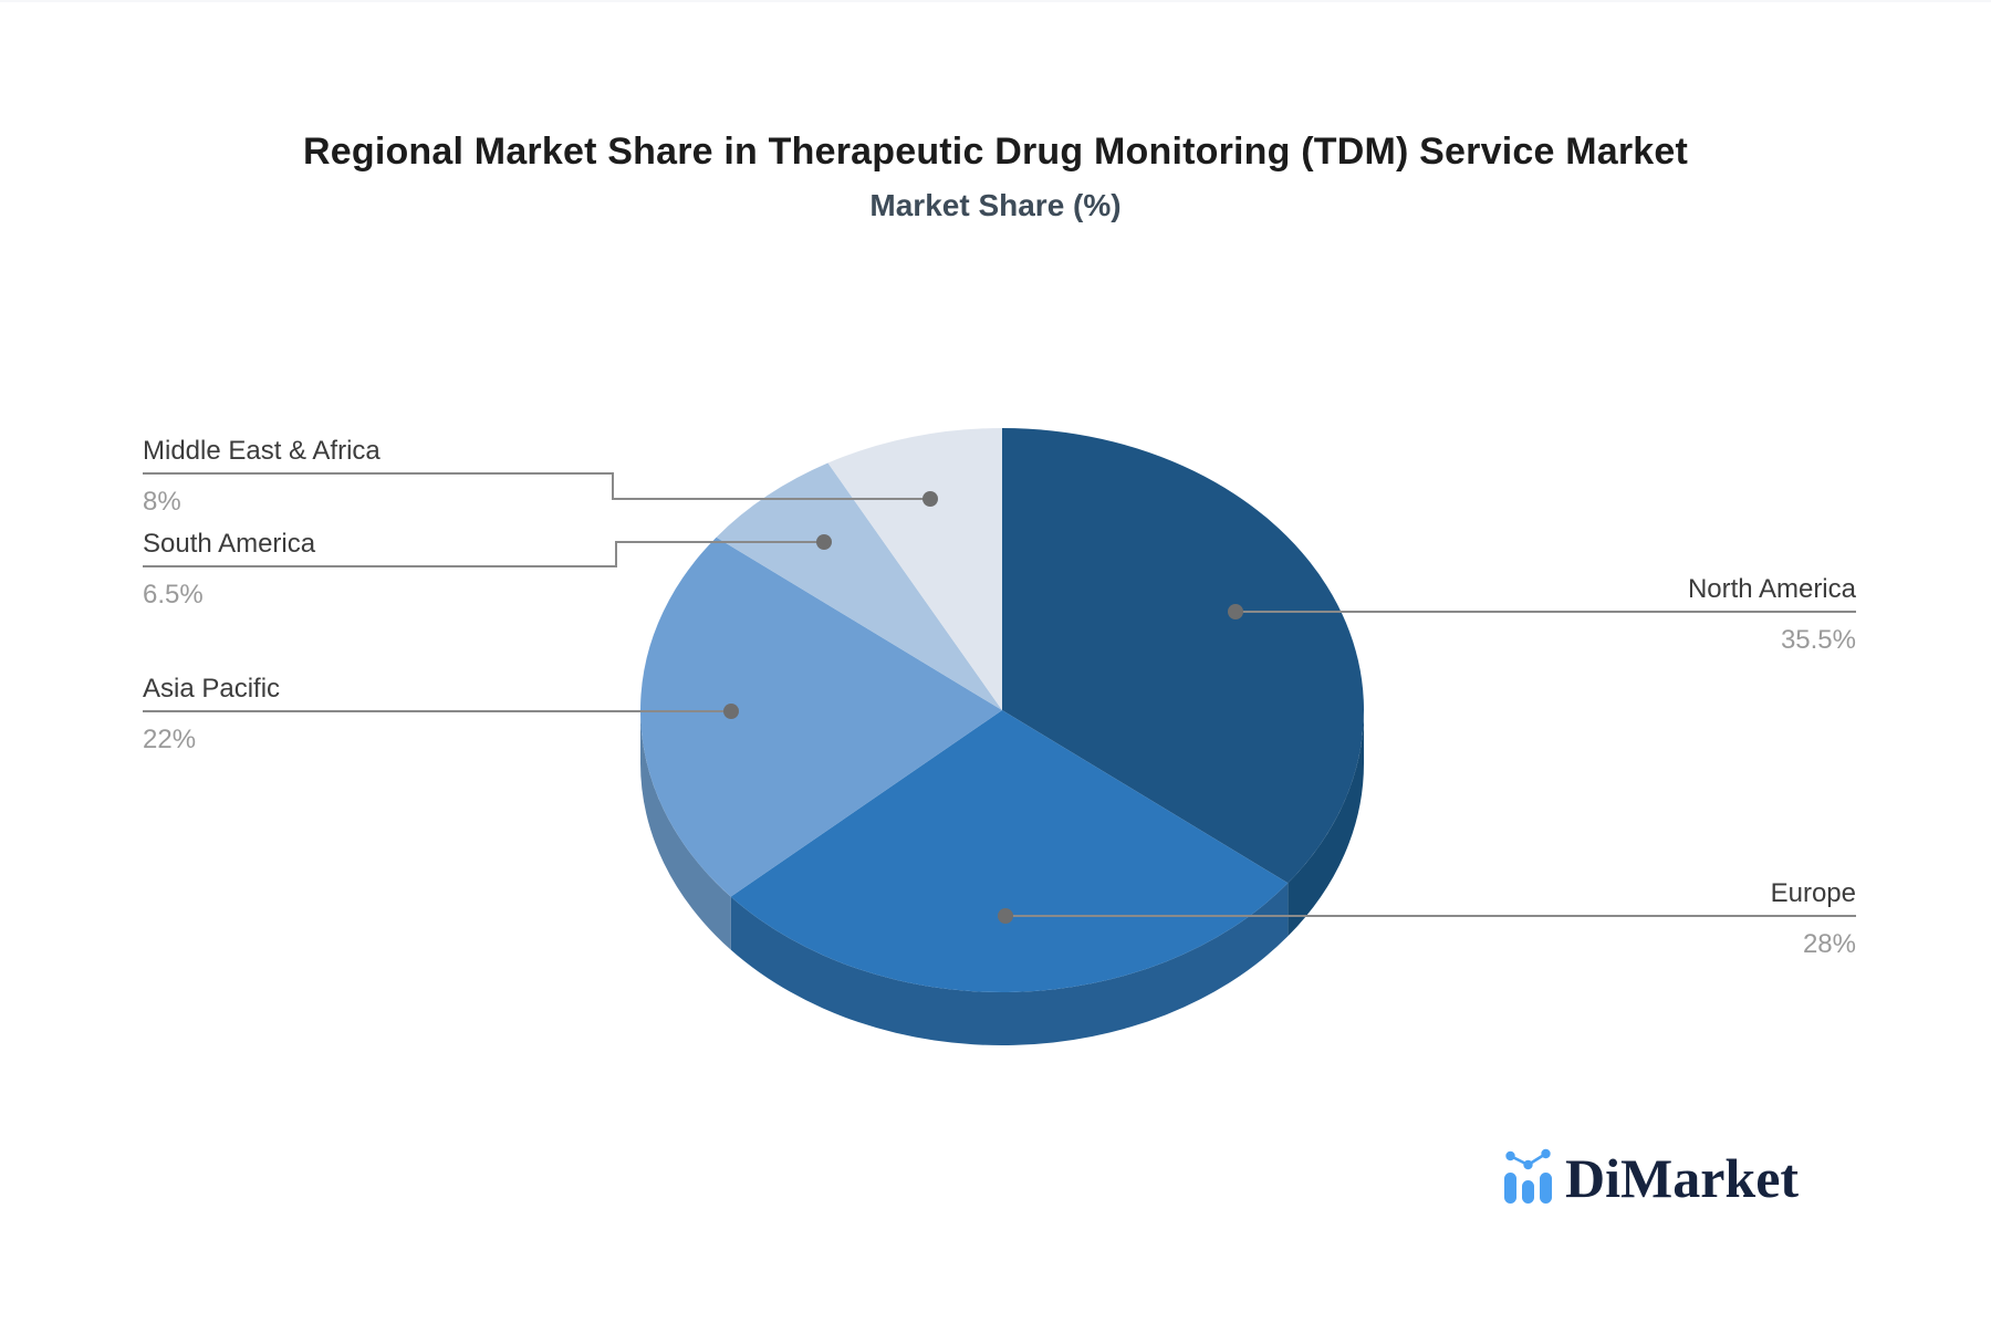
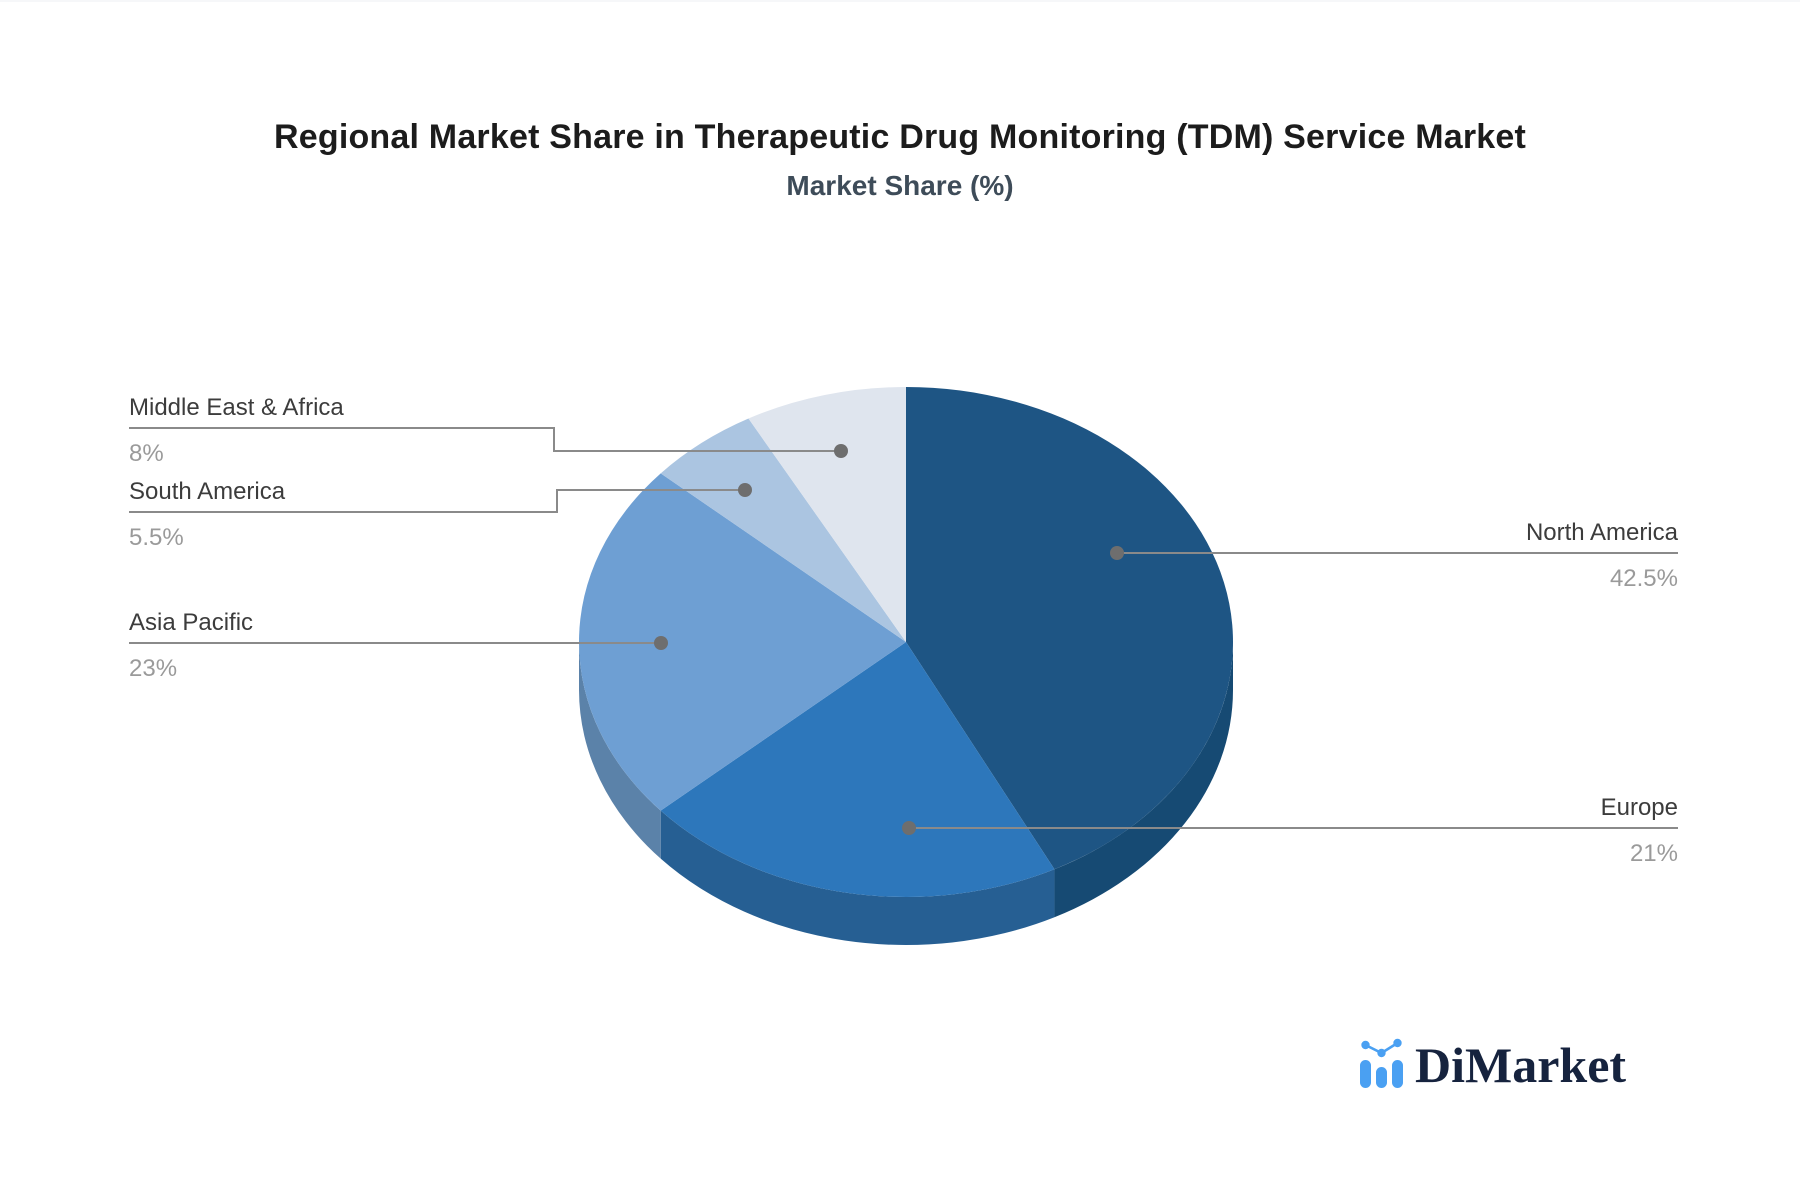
North America: 35.5% -> 42.5%
Europe: 28% -> 21%
Asia Pacific: 22% -> 23%
South America: 6.5% -> 5.5%
